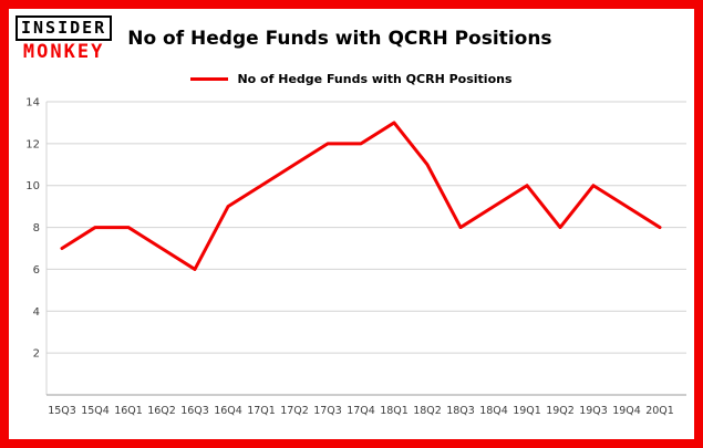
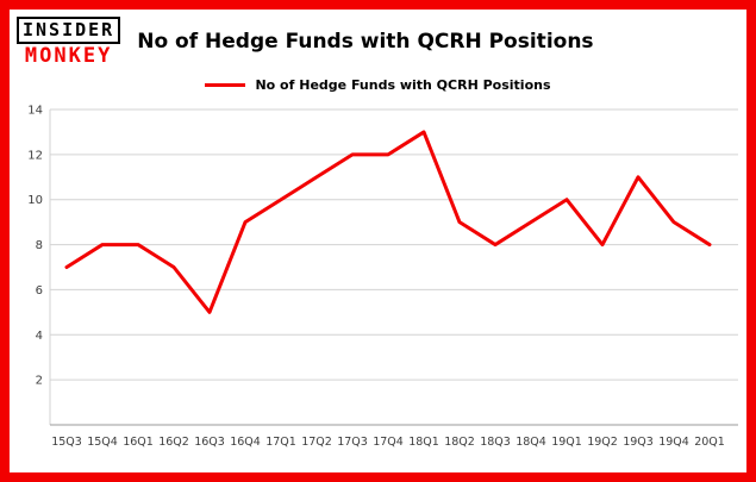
16Q3: 6 -> 5
18Q2: 11 -> 9
19Q3: 10 -> 11
